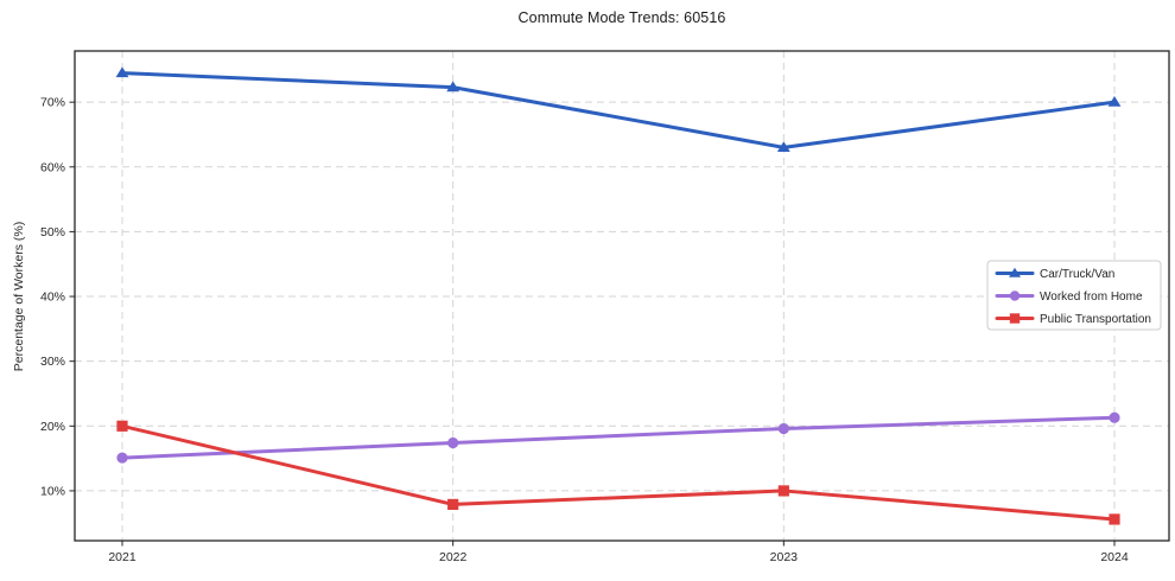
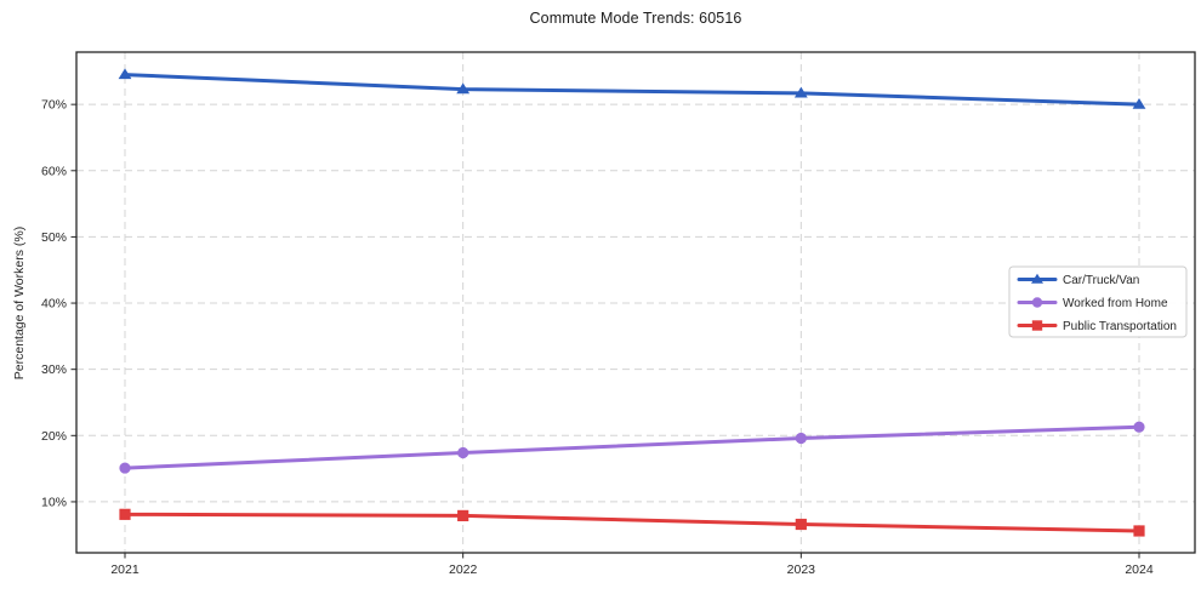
Public Transportation/2021: 20% -> 8%
Car/Truck/Van/2023: 63% -> 72%
Public Transportation/2023: 10% -> 7%
